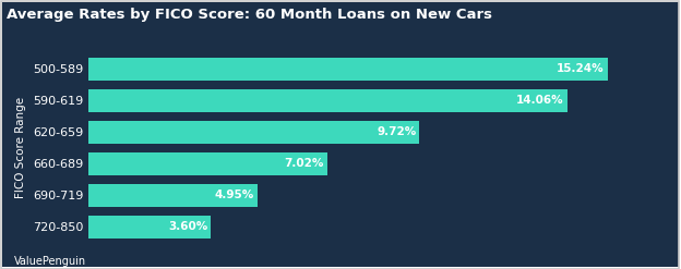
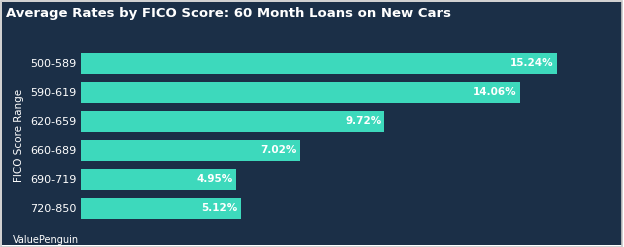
720-850: 3.60% -> 5.12%
